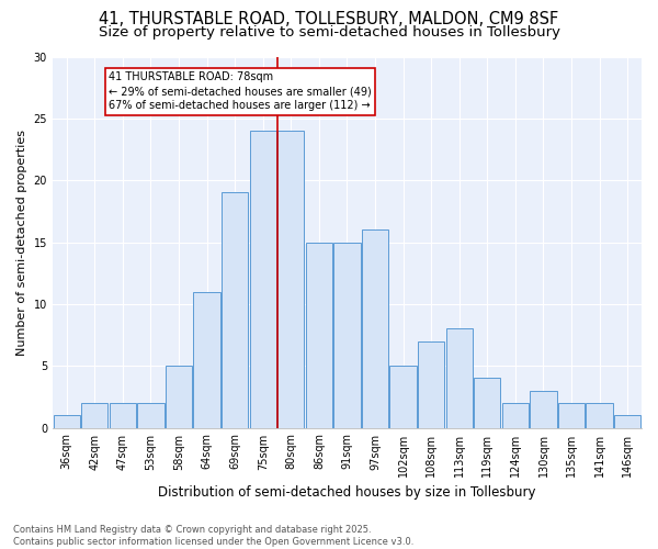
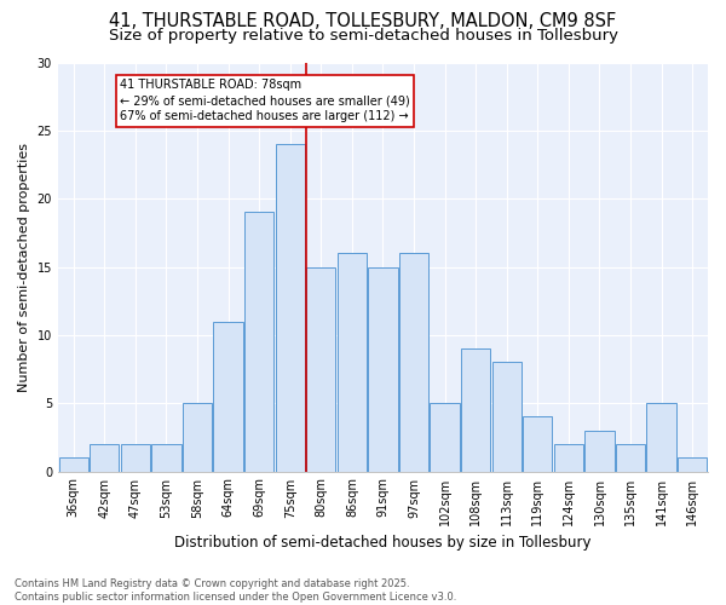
80sqm: 24 -> 15
86sqm: 15 -> 16
108sqm: 7 -> 9
141sqm: 2 -> 5
